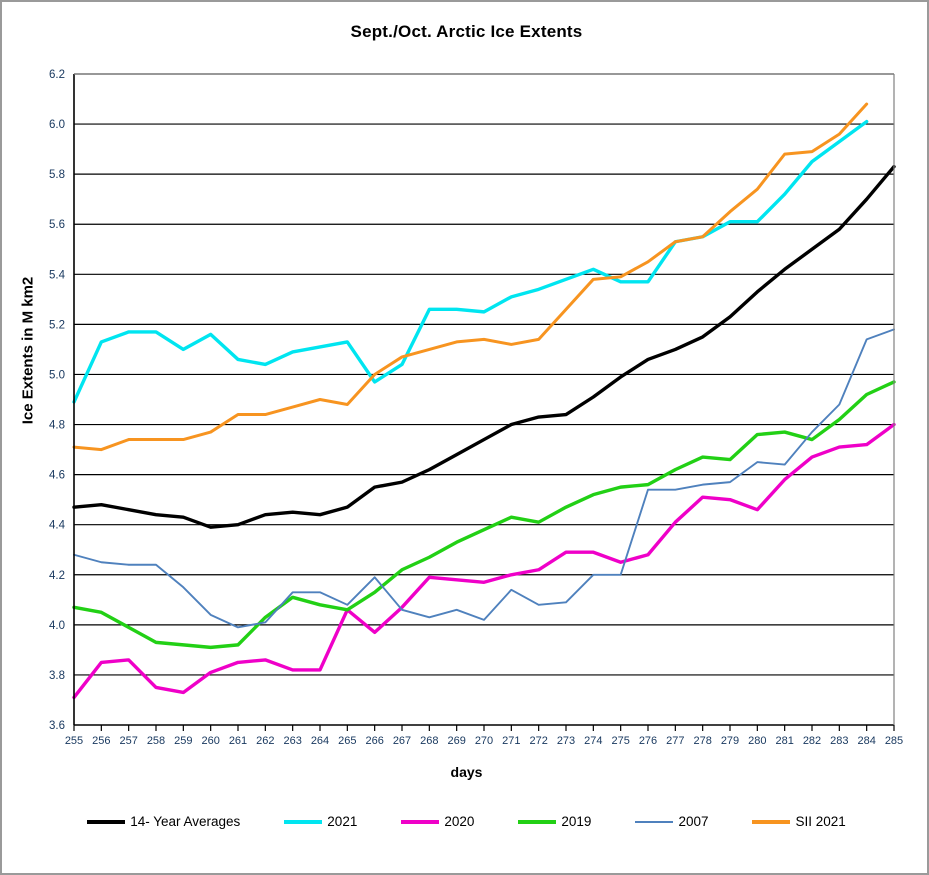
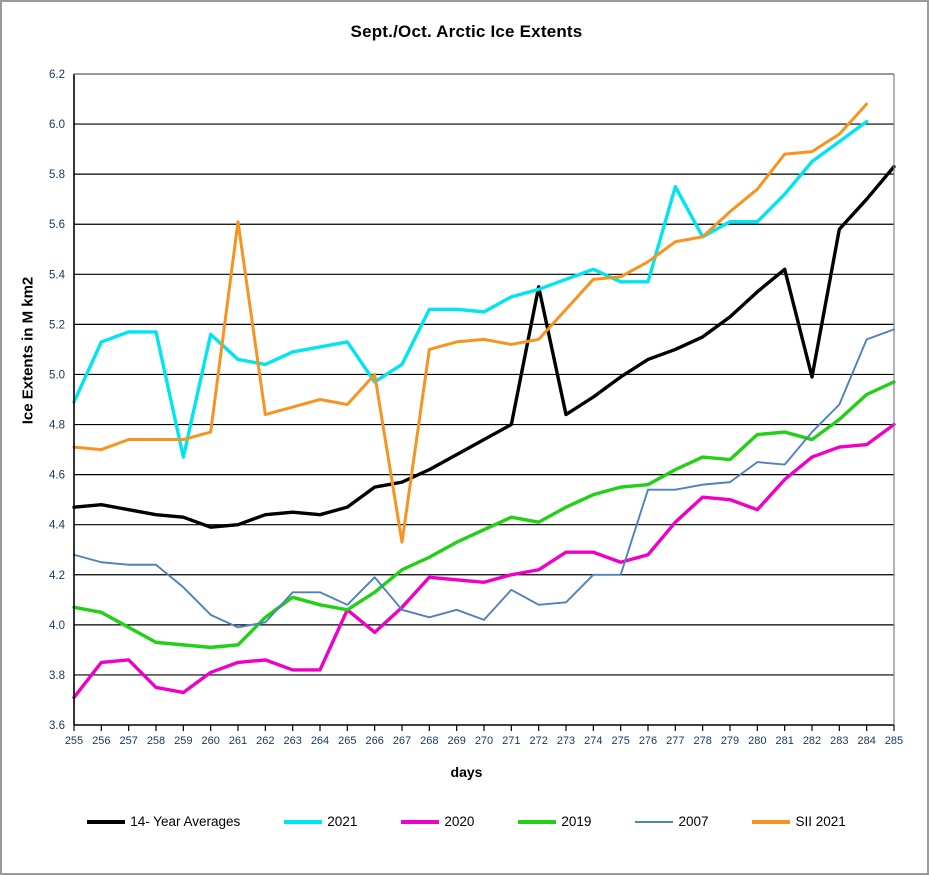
2021/259: 5.10 -> 4.67
SII 2021/261: 4.84 -> 5.61
SII 2021/267: 5.07 -> 4.33
14- Year Averages/272: 4.83 -> 5.35
2021/277: 5.53 -> 5.75
14- Year Averages/282: 5.50 -> 4.99
